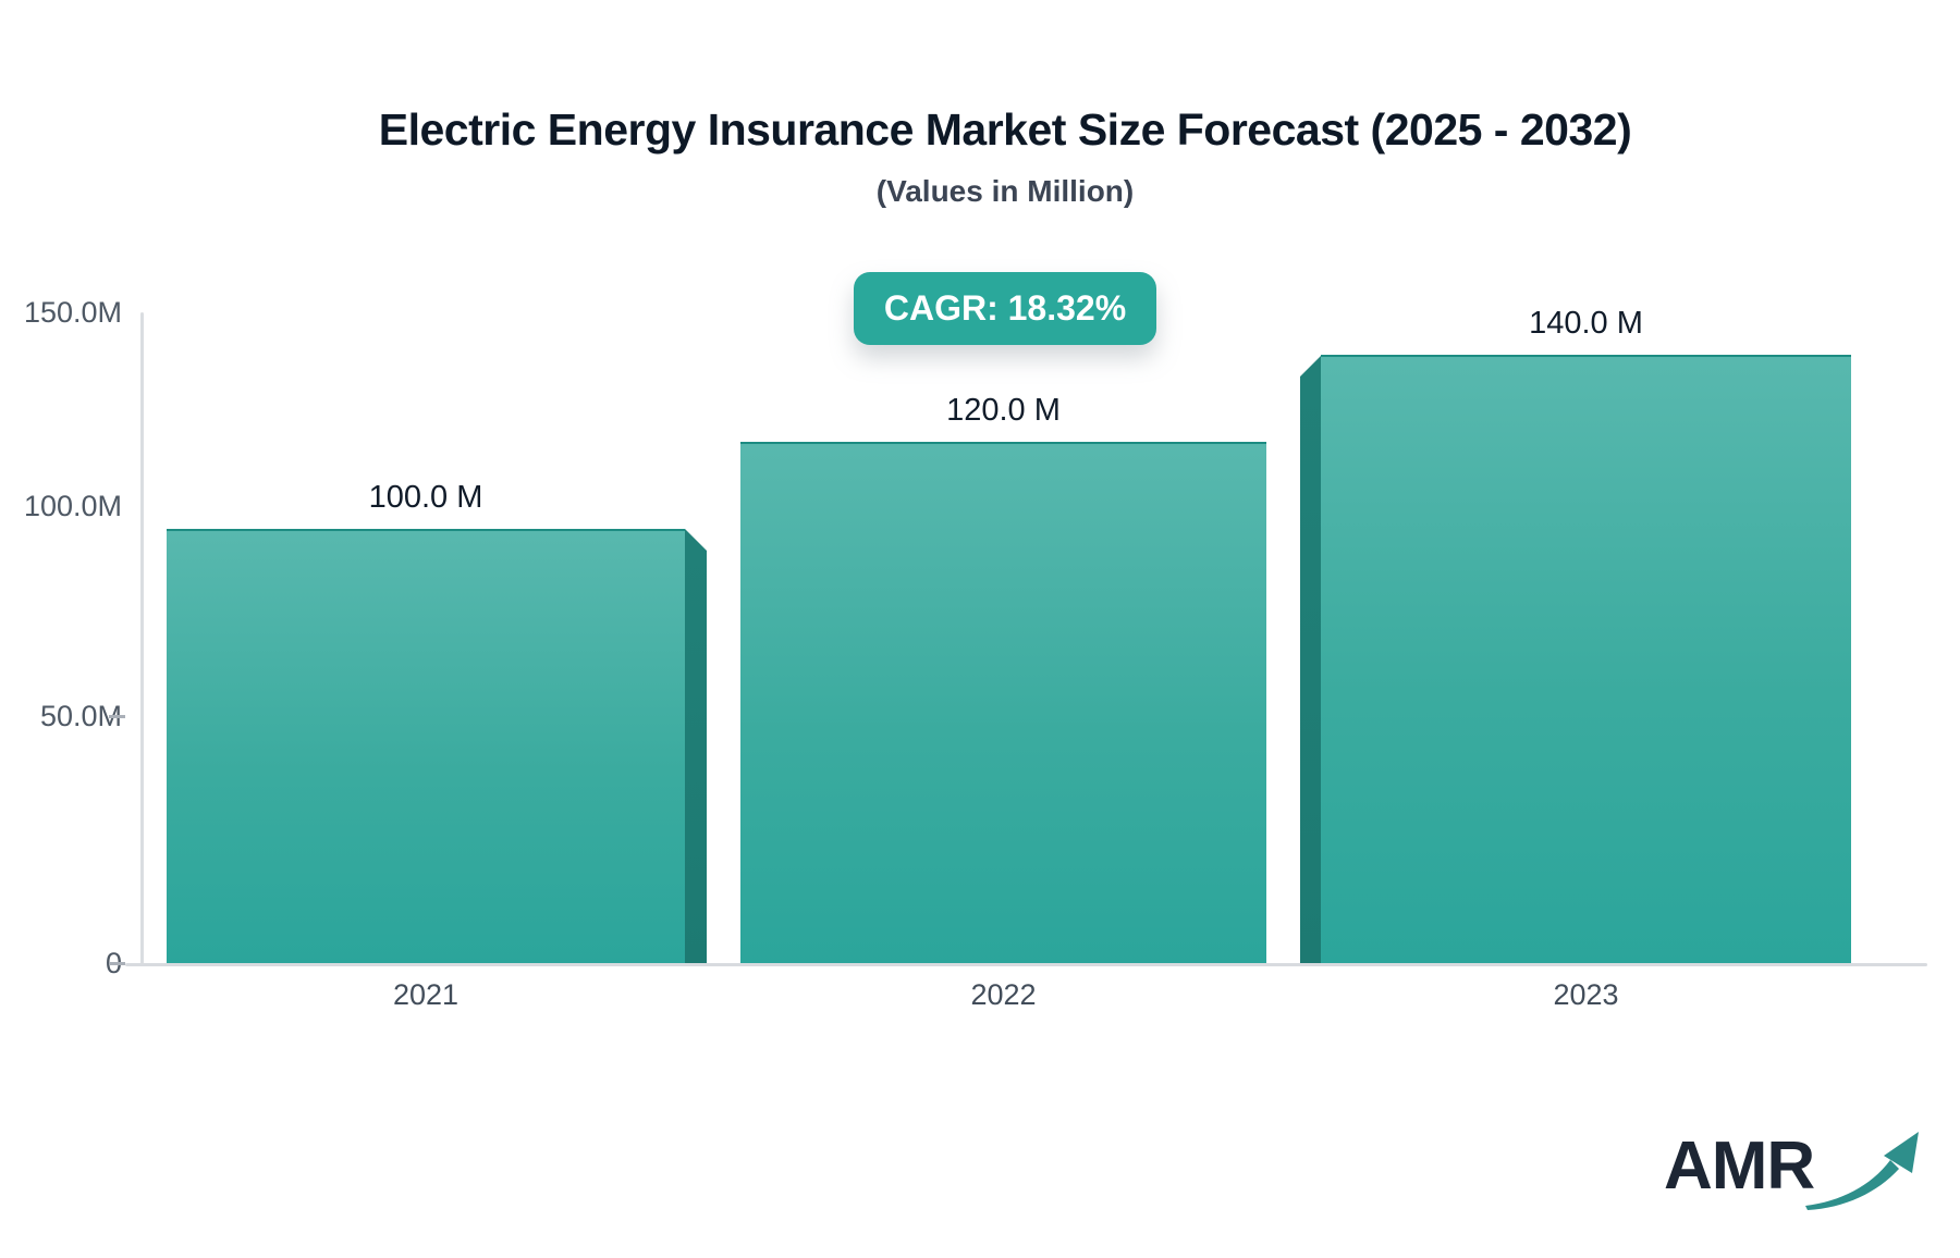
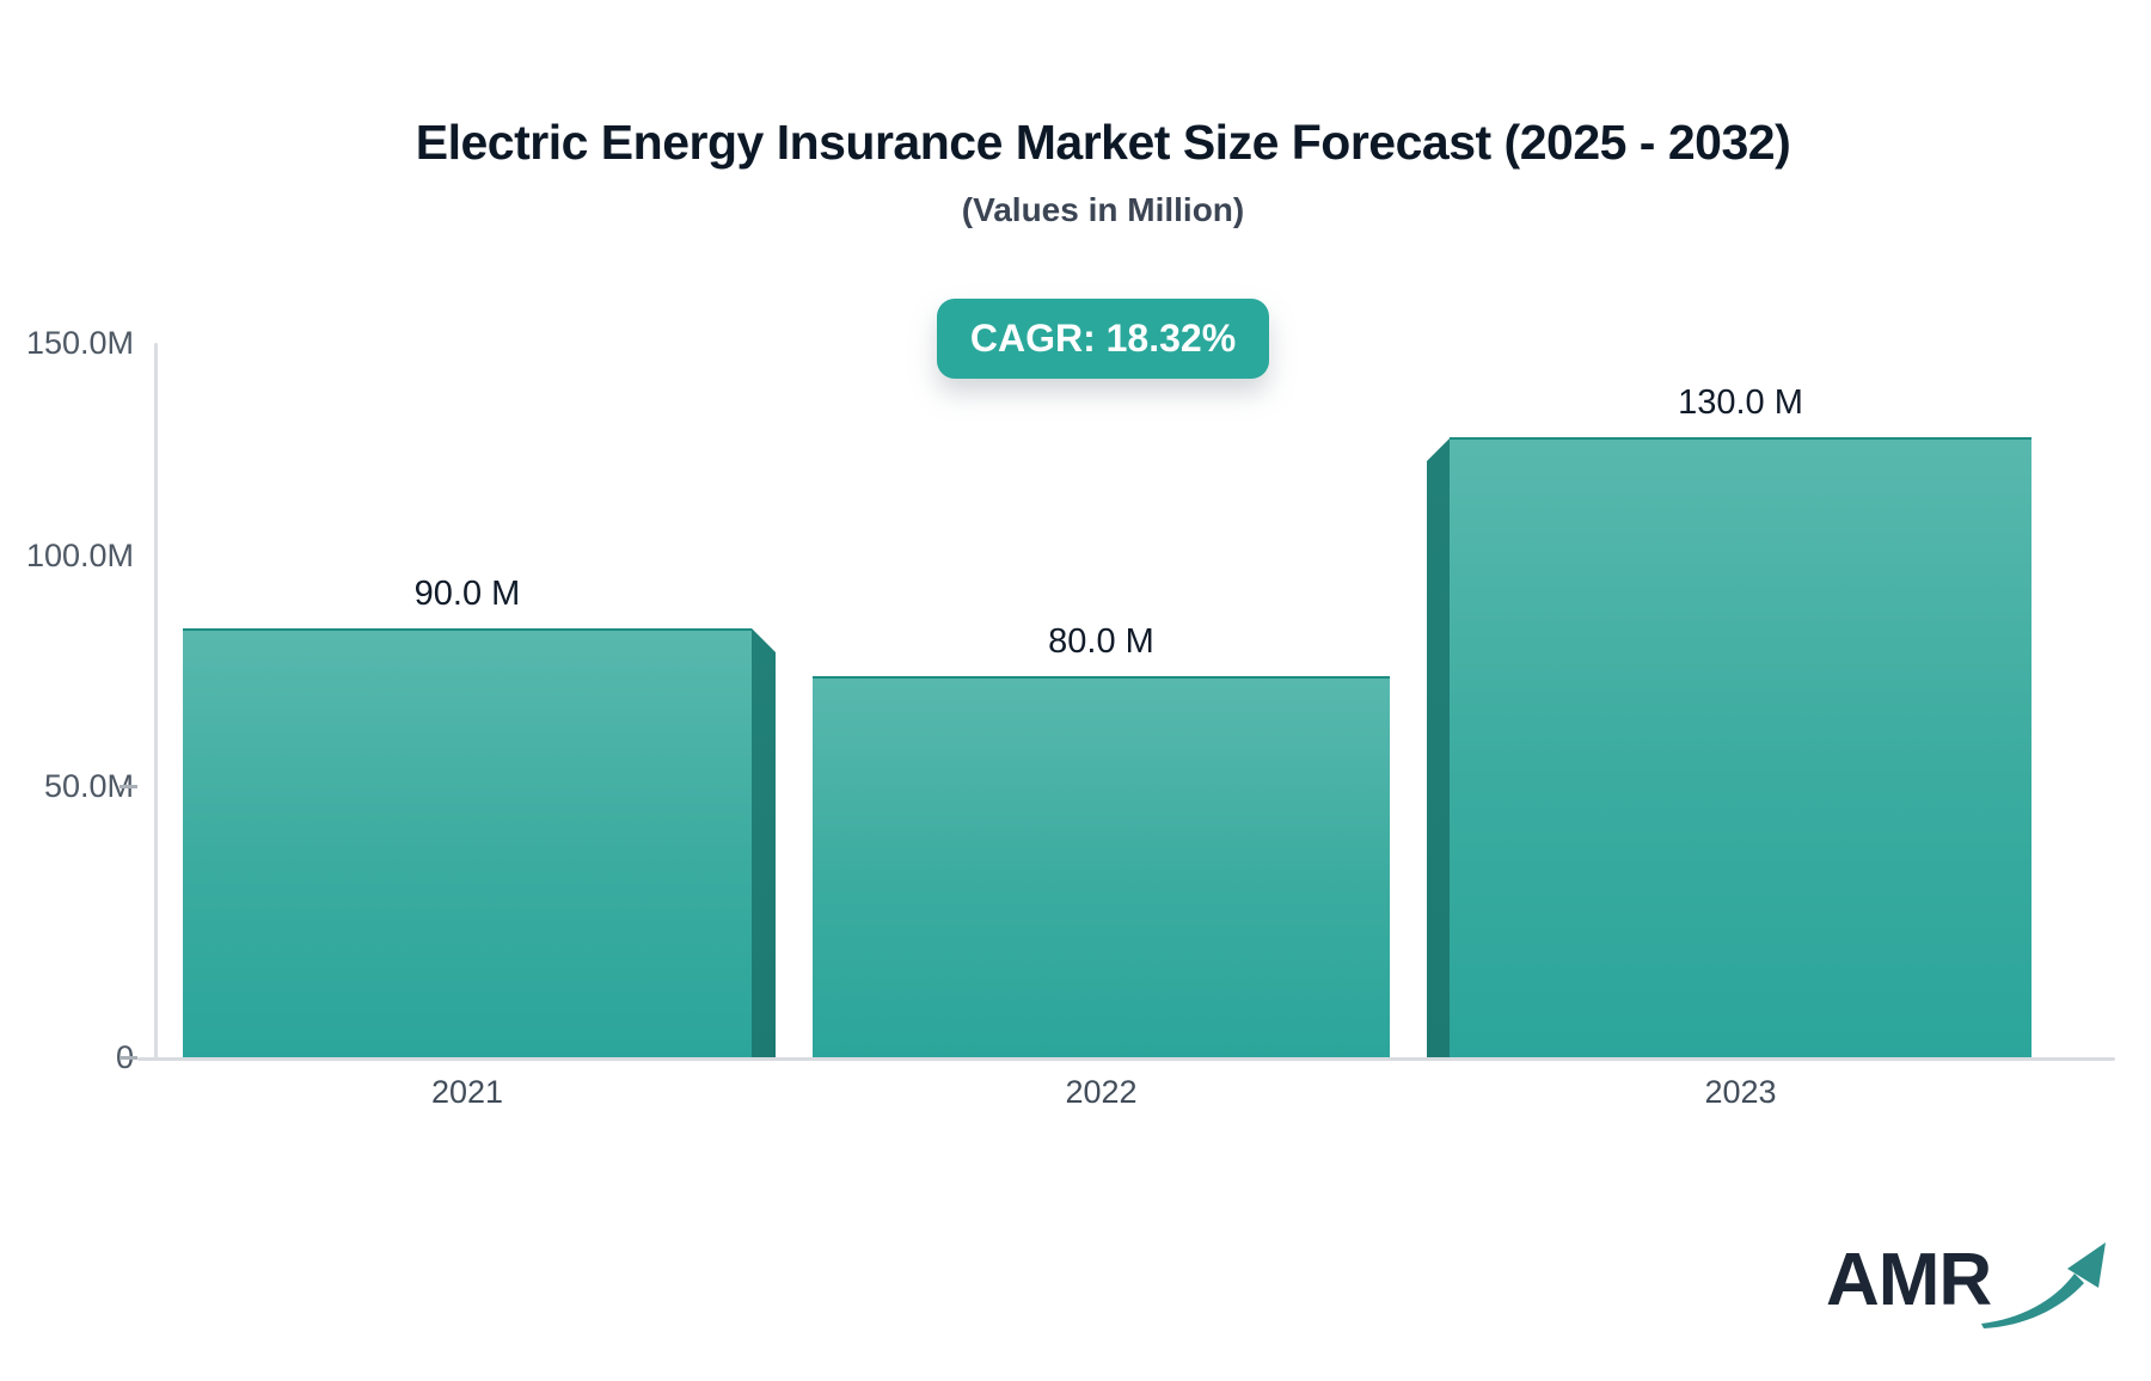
2021: 100.0 -> 90.0
2022: 120.0 -> 80.0
2023: 140.0 -> 130.0
